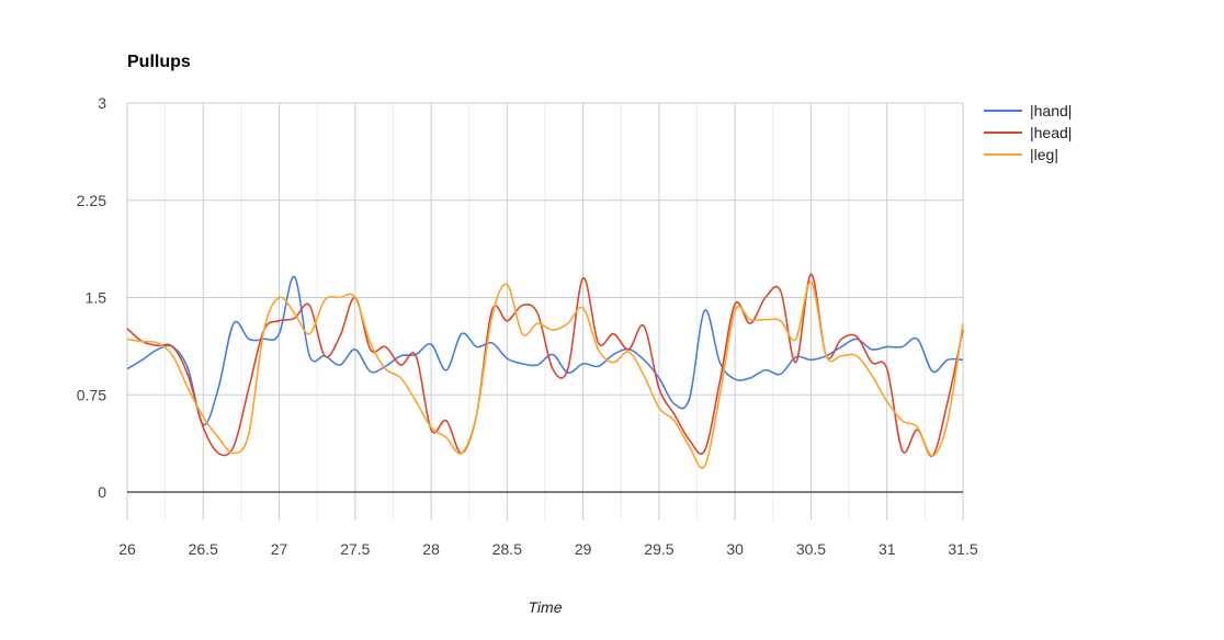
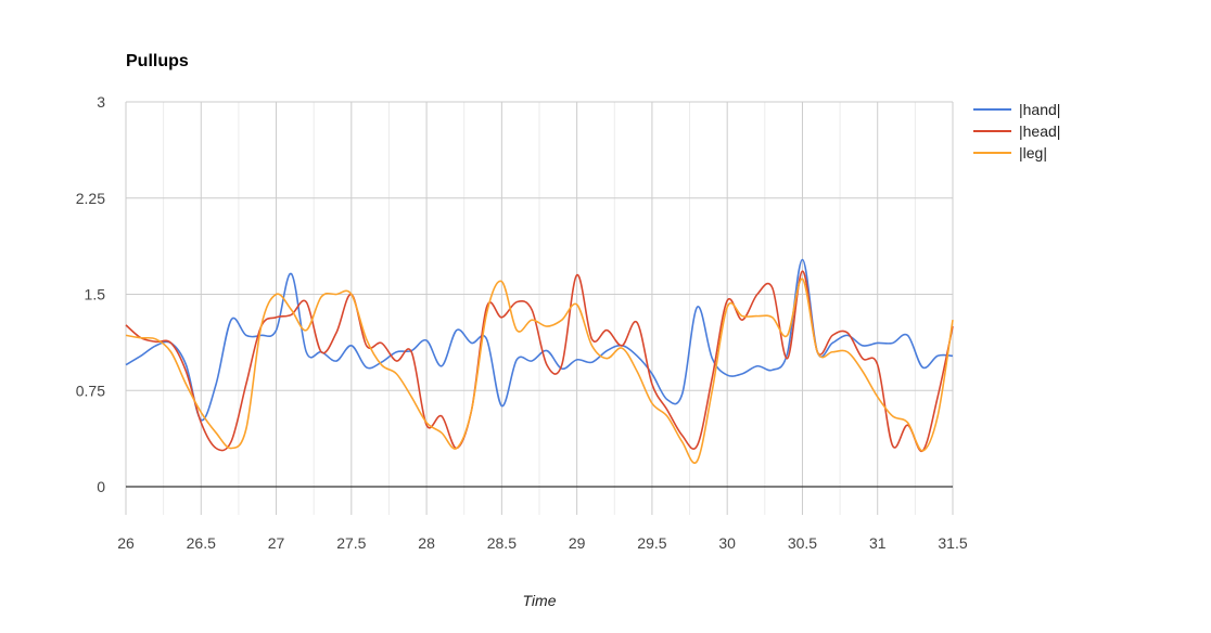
|hand|/28.5: 1.03 -> 0.63
|hand|/30.5: 1.02 -> 1.77
